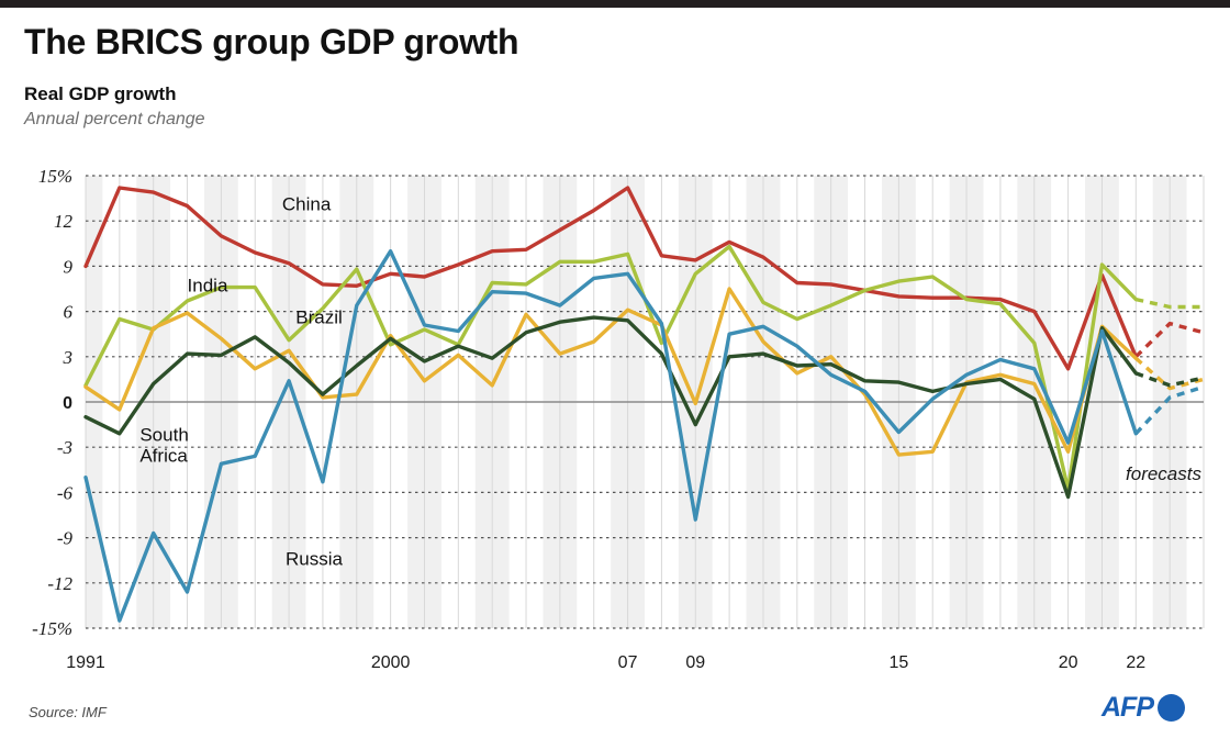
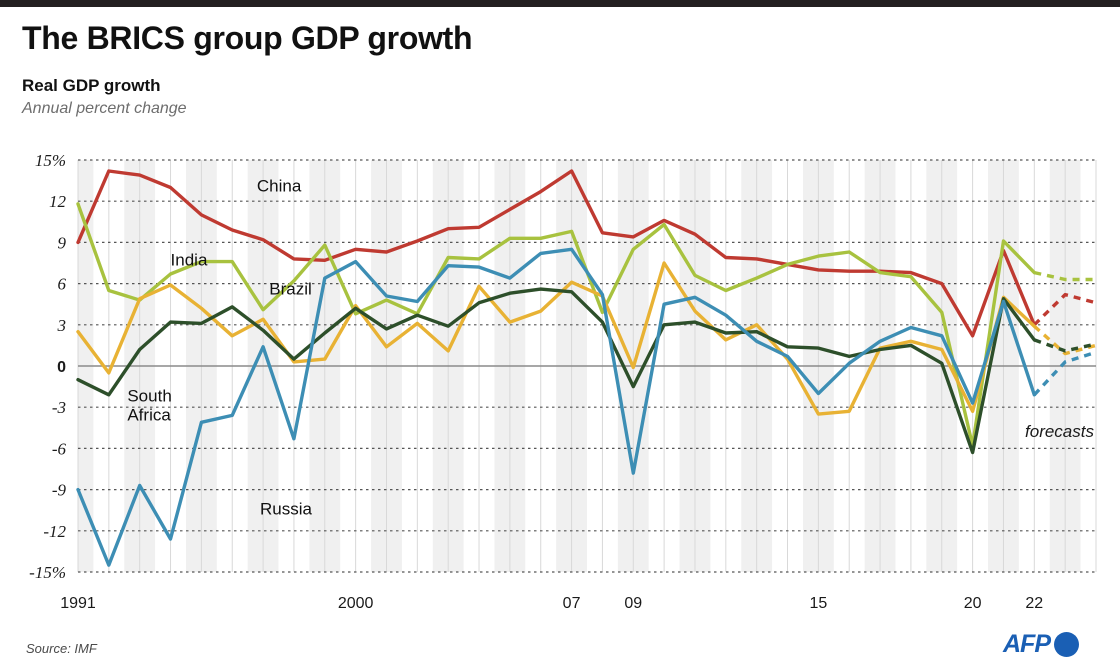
India/1991: 1.1% -> 11.8%
Brazil/1991: 1.0% -> 2.5%
Russia/1991: -5.0% -> -9.0%
Russia/2000: 10.0% -> 7.6%
